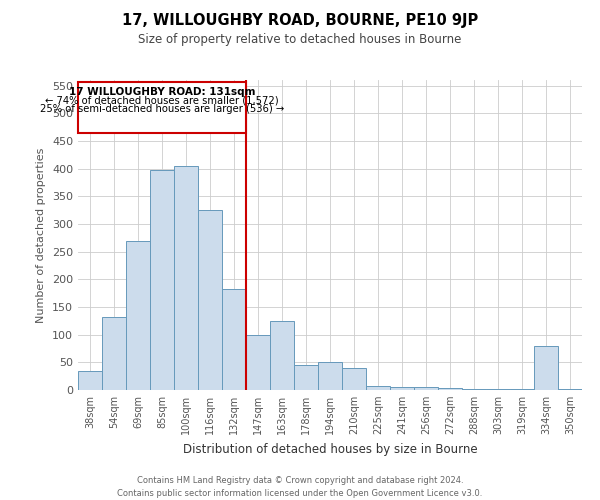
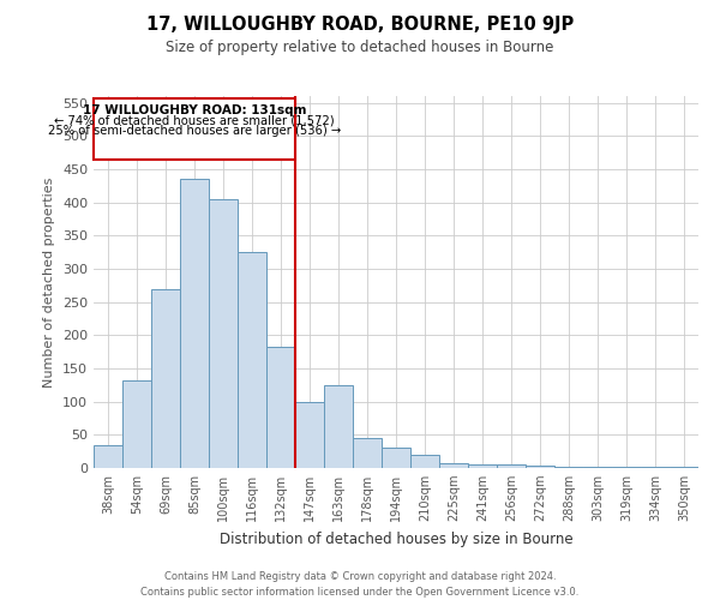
85sqm: 398 -> 435
194sqm: 50 -> 30
210sqm: 40 -> 20
334sqm: 80 -> 2
